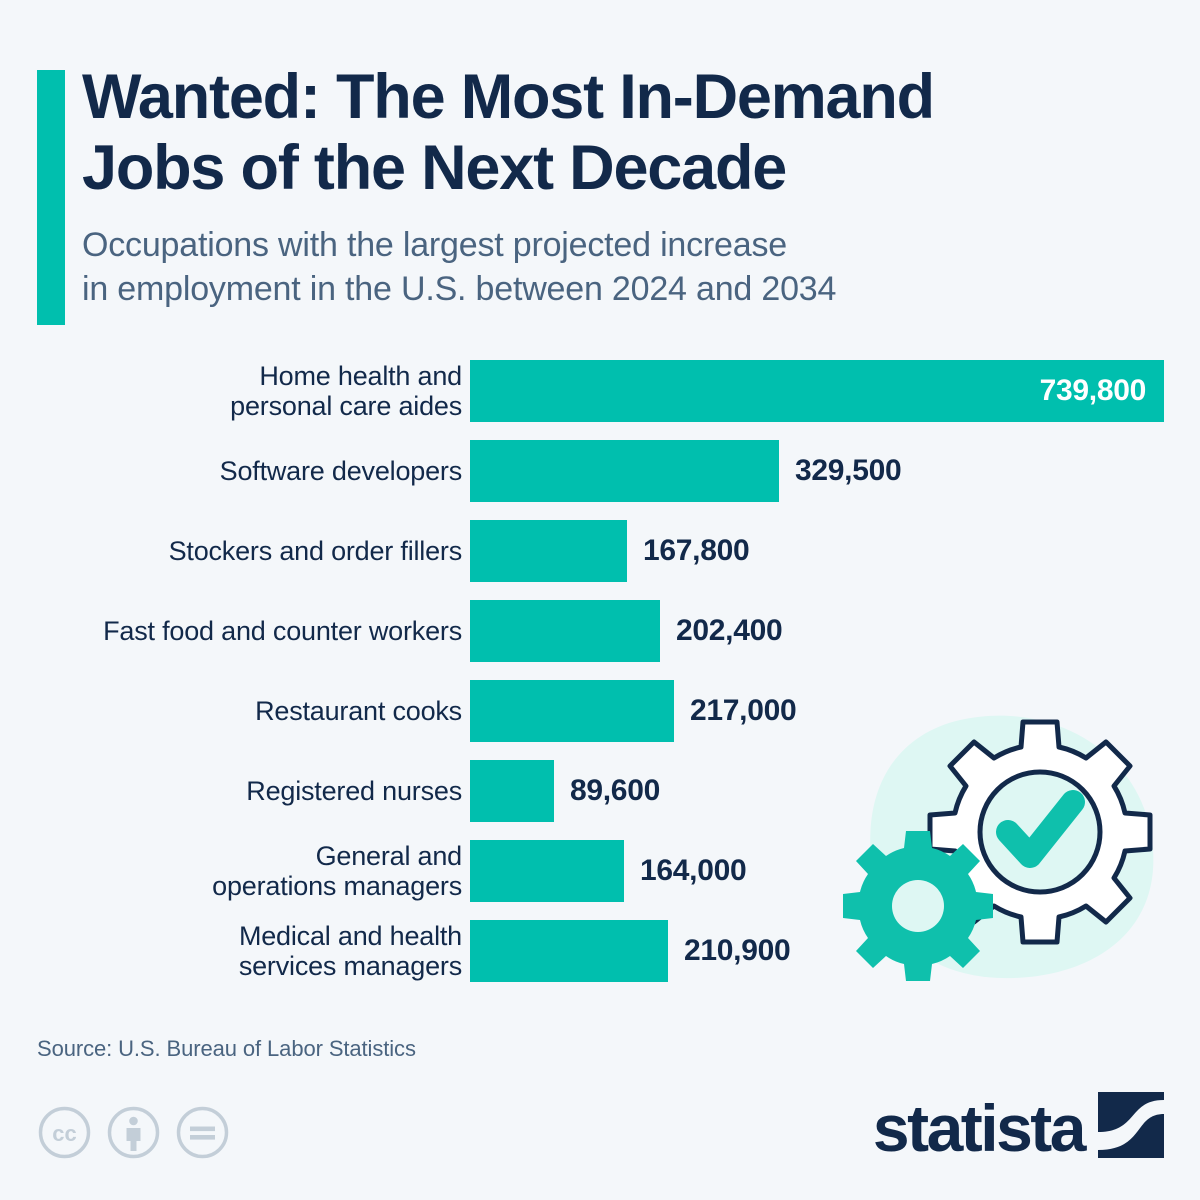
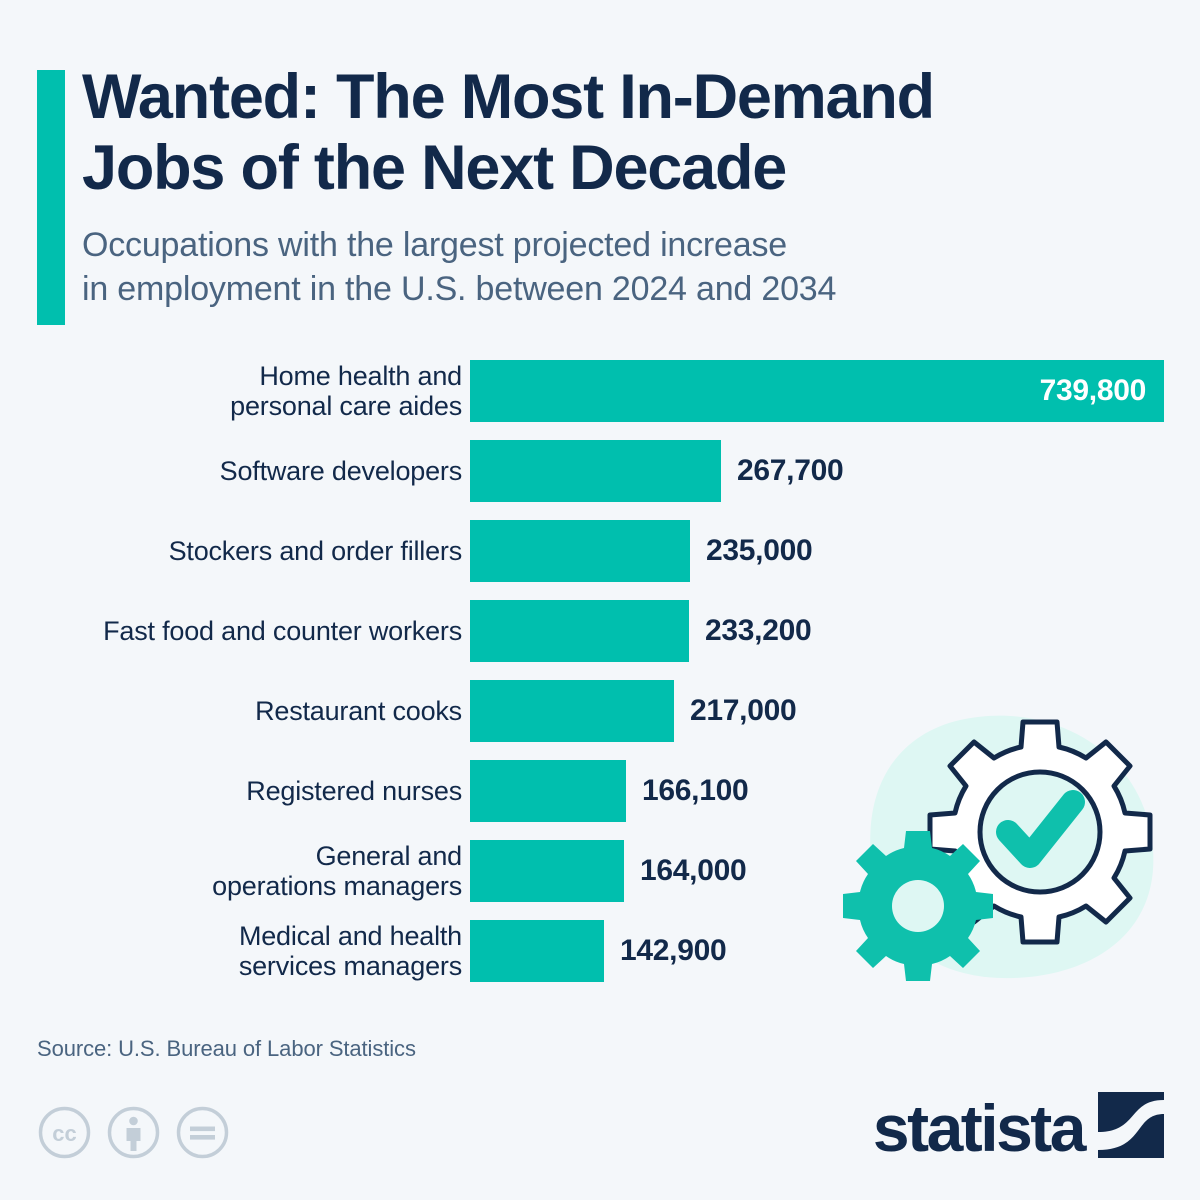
Software developers: 329,500 -> 267,700
Stockers and order fillers: 167,800 -> 235,000
Fast food and counter workers: 202,400 -> 233,200
Registered nurses: 89,600 -> 166,100
Medical and health services managers: 210,900 -> 142,900
